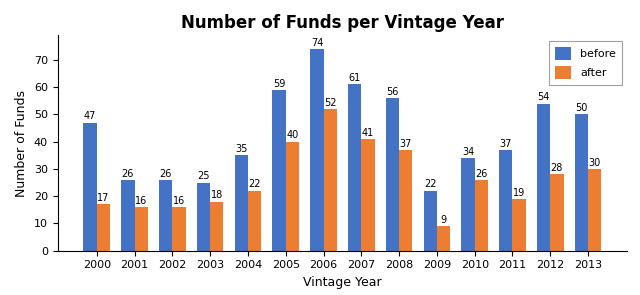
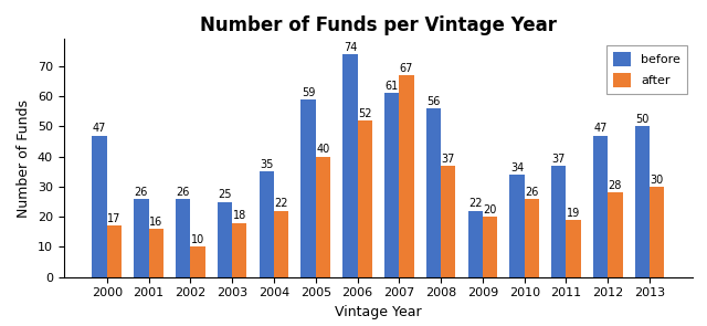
after/2002: 16 -> 10
after/2007: 41 -> 67
after/2009: 9 -> 20
before/2012: 54 -> 47
